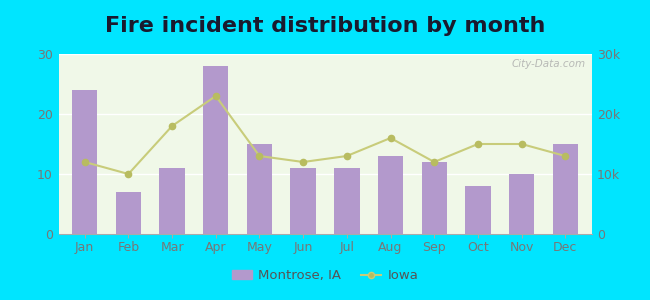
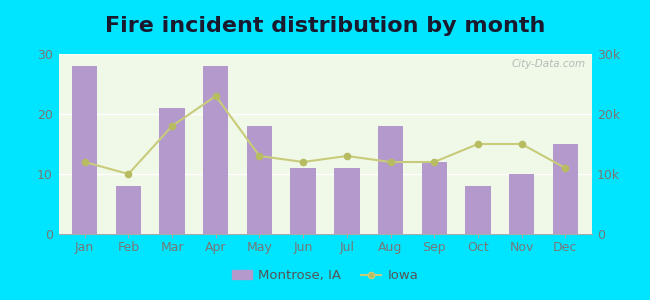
Montrose, IA/Jan: 24 -> 28
Montrose, IA/Feb: 7 -> 8
Montrose, IA/Mar: 11 -> 21
Montrose, IA/May: 15 -> 18
Montrose, IA/Aug: 13 -> 18
Iowa/Aug: 16k -> 12k
Iowa/Dec: 13k -> 11k
